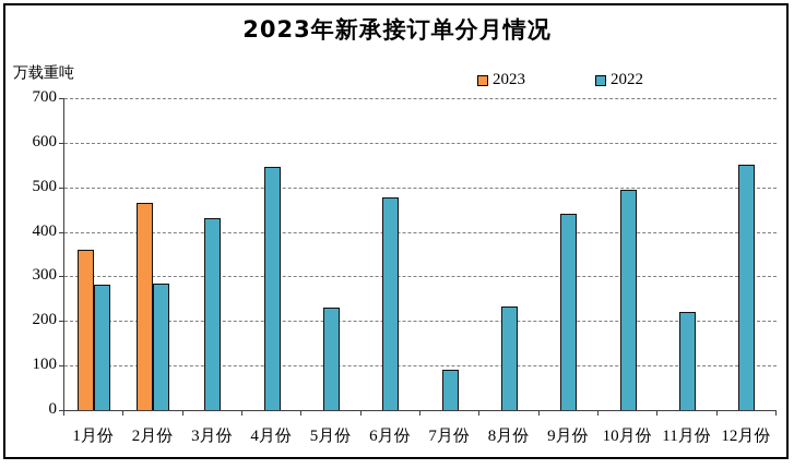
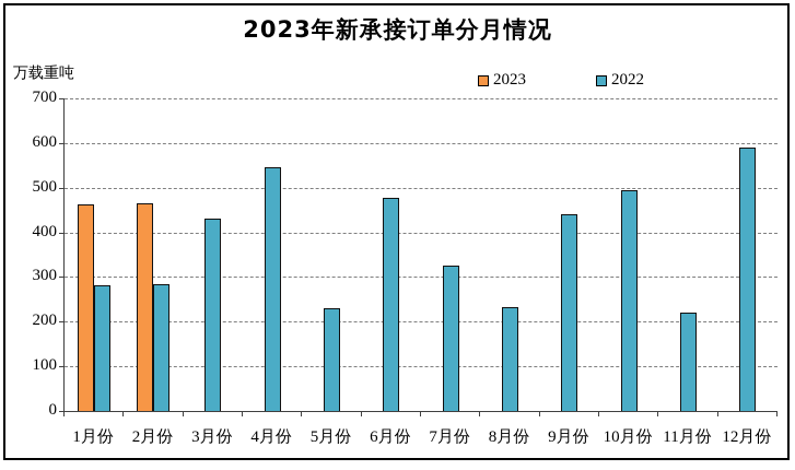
2023/1月份: 360 -> 460
2022/7月份: 90 -> 330
2022/12月份: 550 -> 590
